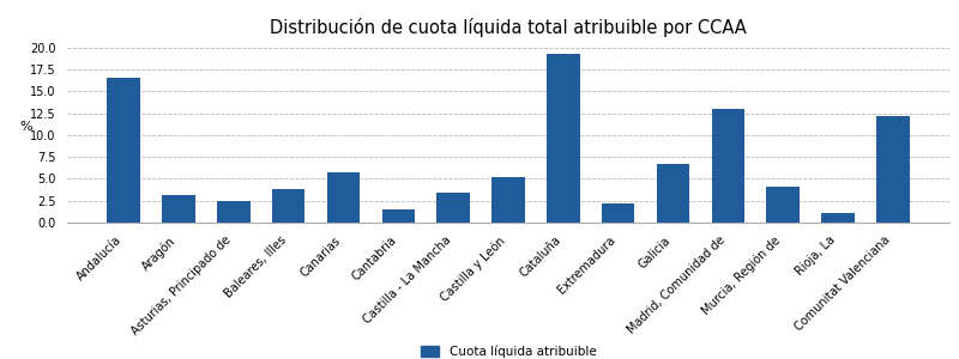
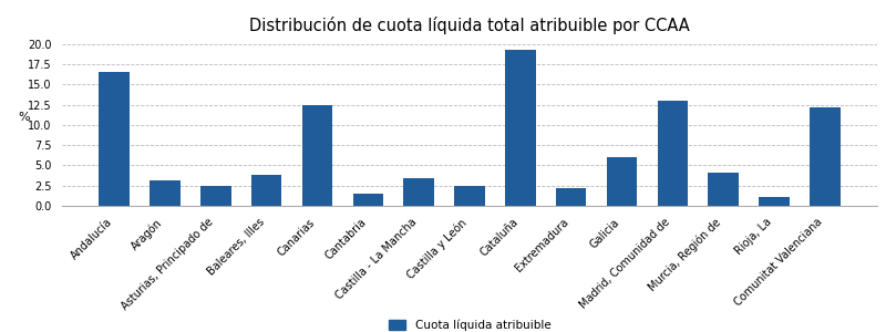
Canarias: 5.7 -> 12.4
Castilla y León: 5.2 -> 2.4
Galicia: 6.7 -> 6.0
